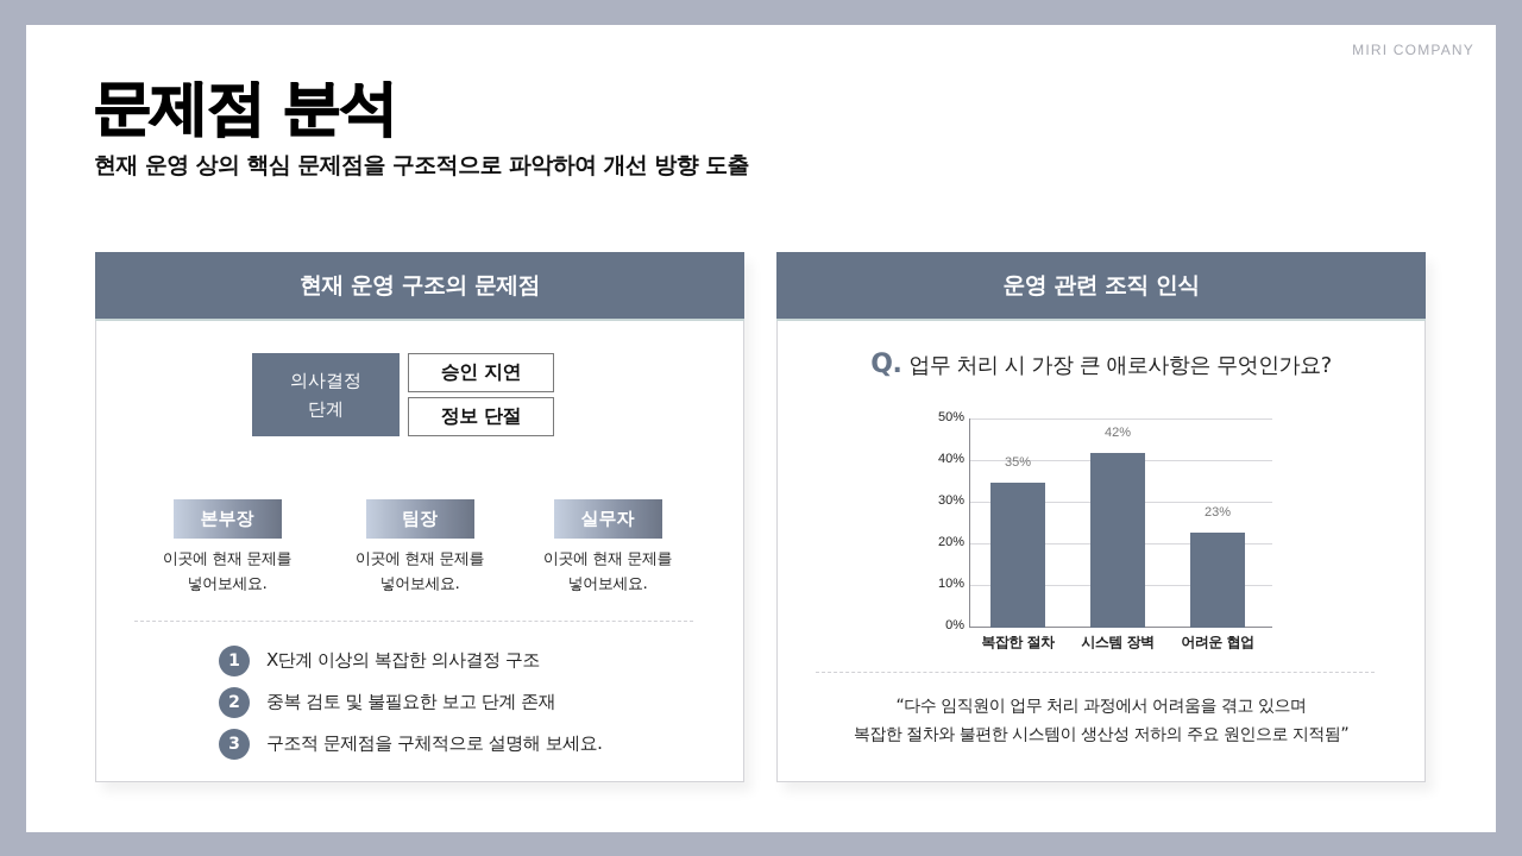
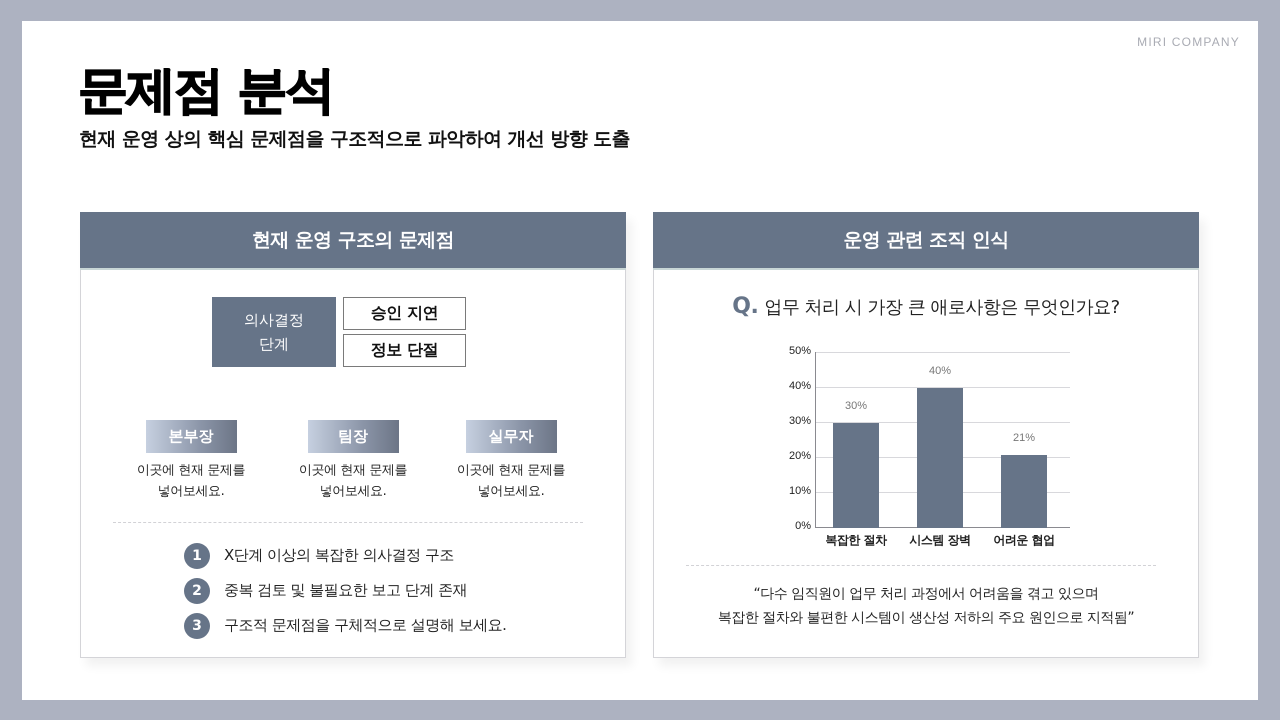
복잡한 절차: 35% -> 30%
시스템 장벽: 42% -> 40%
어려운 협업: 23% -> 21%
